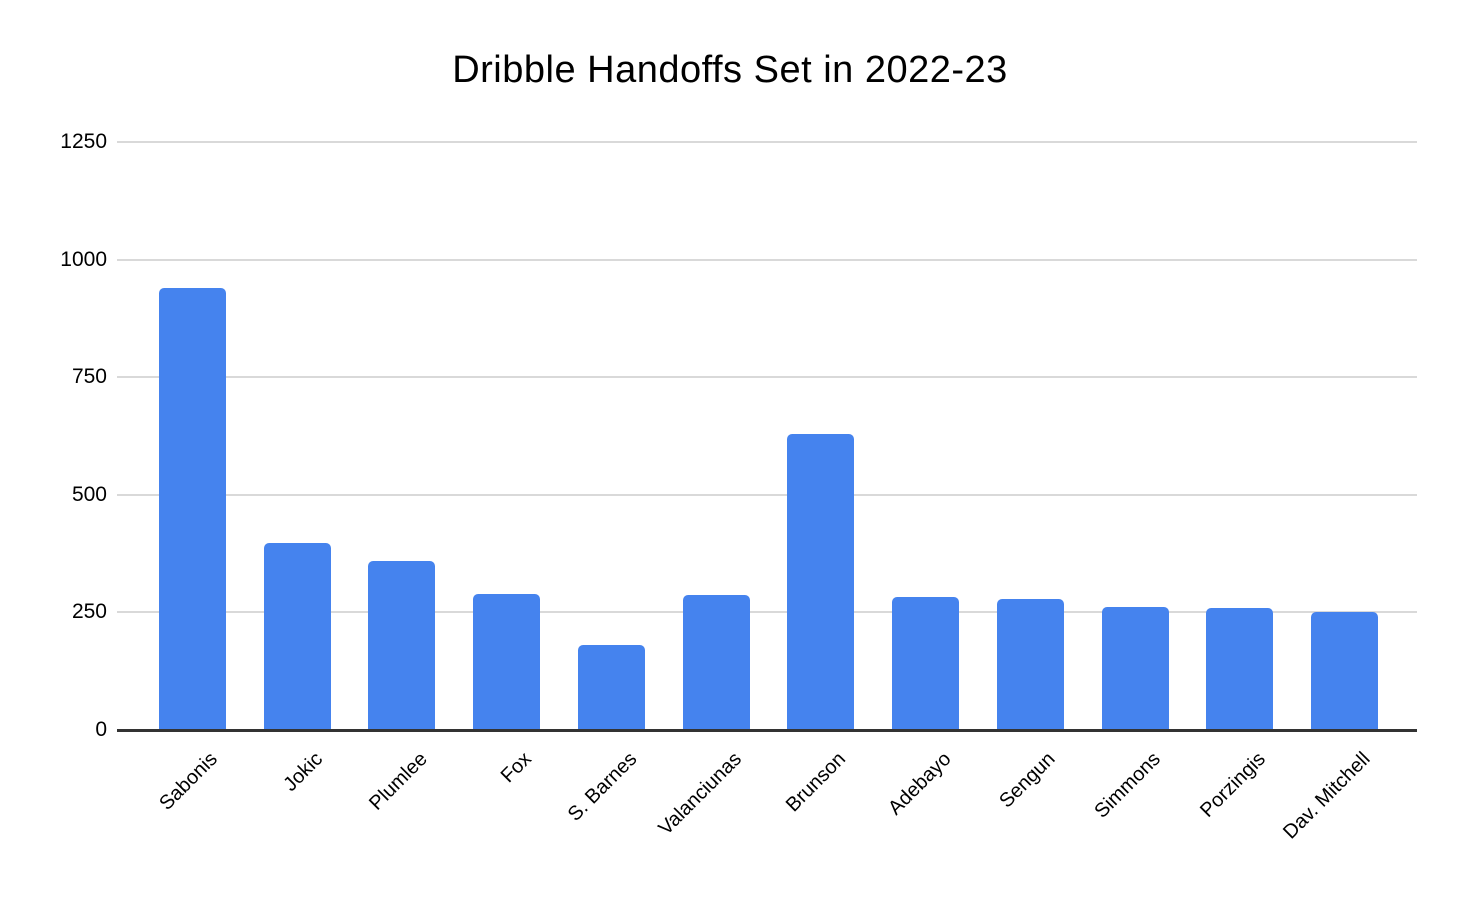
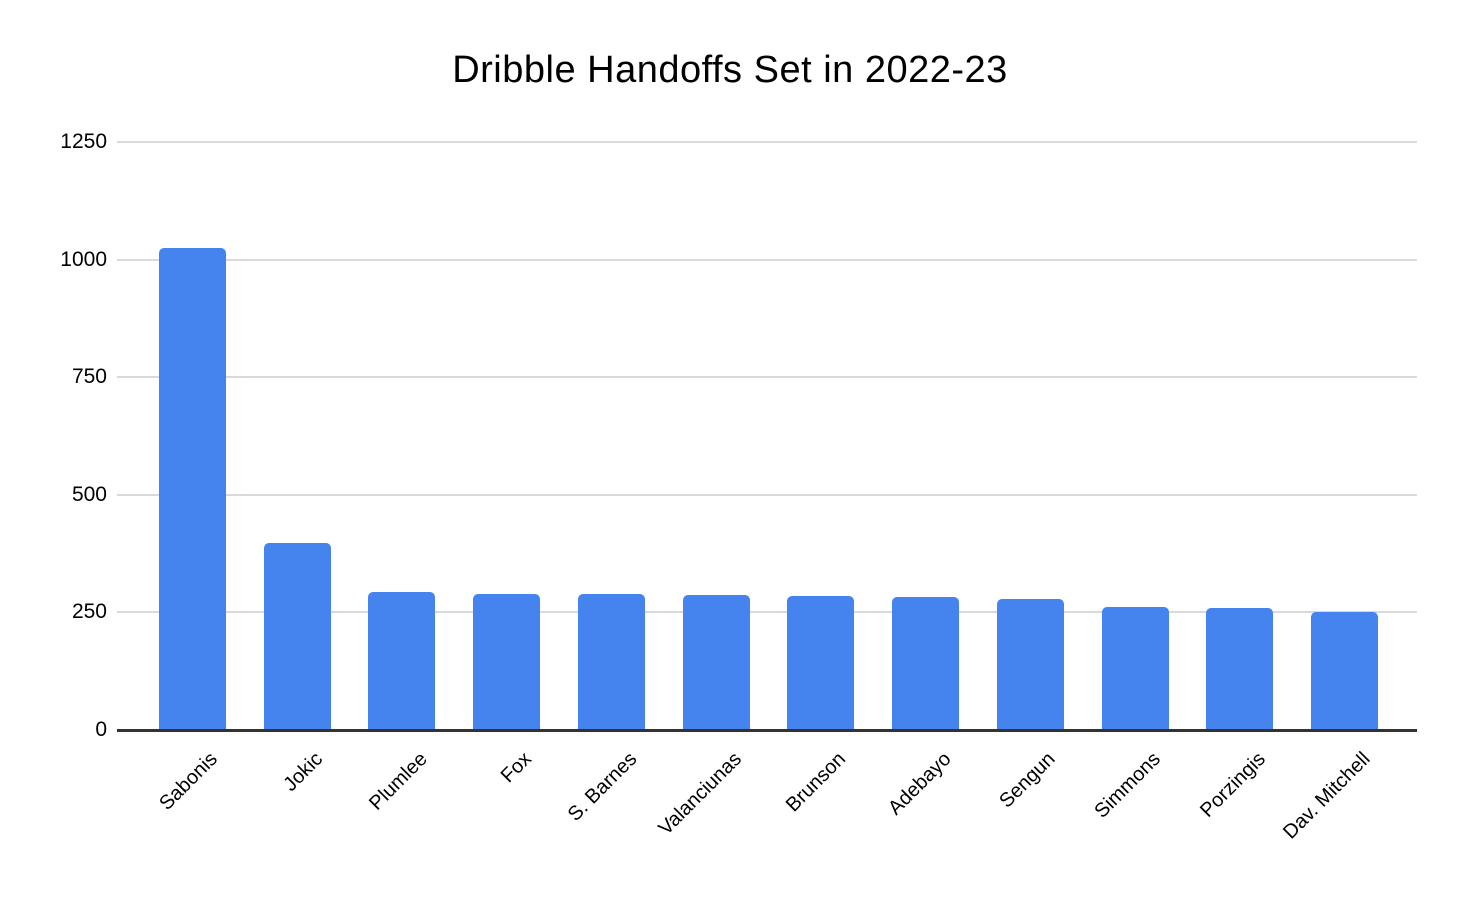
Sabonis: 940 -> 1020
Plumlee: 360 -> 290
S. Barnes: 180 -> 290
Brunson: 630 -> 280
